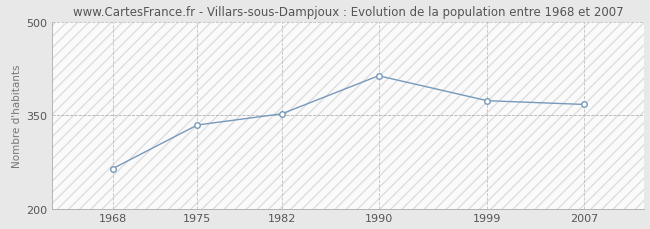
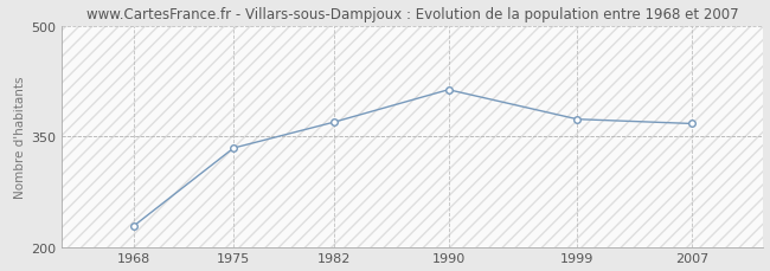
1968: 264 -> 228
1982: 352 -> 369
